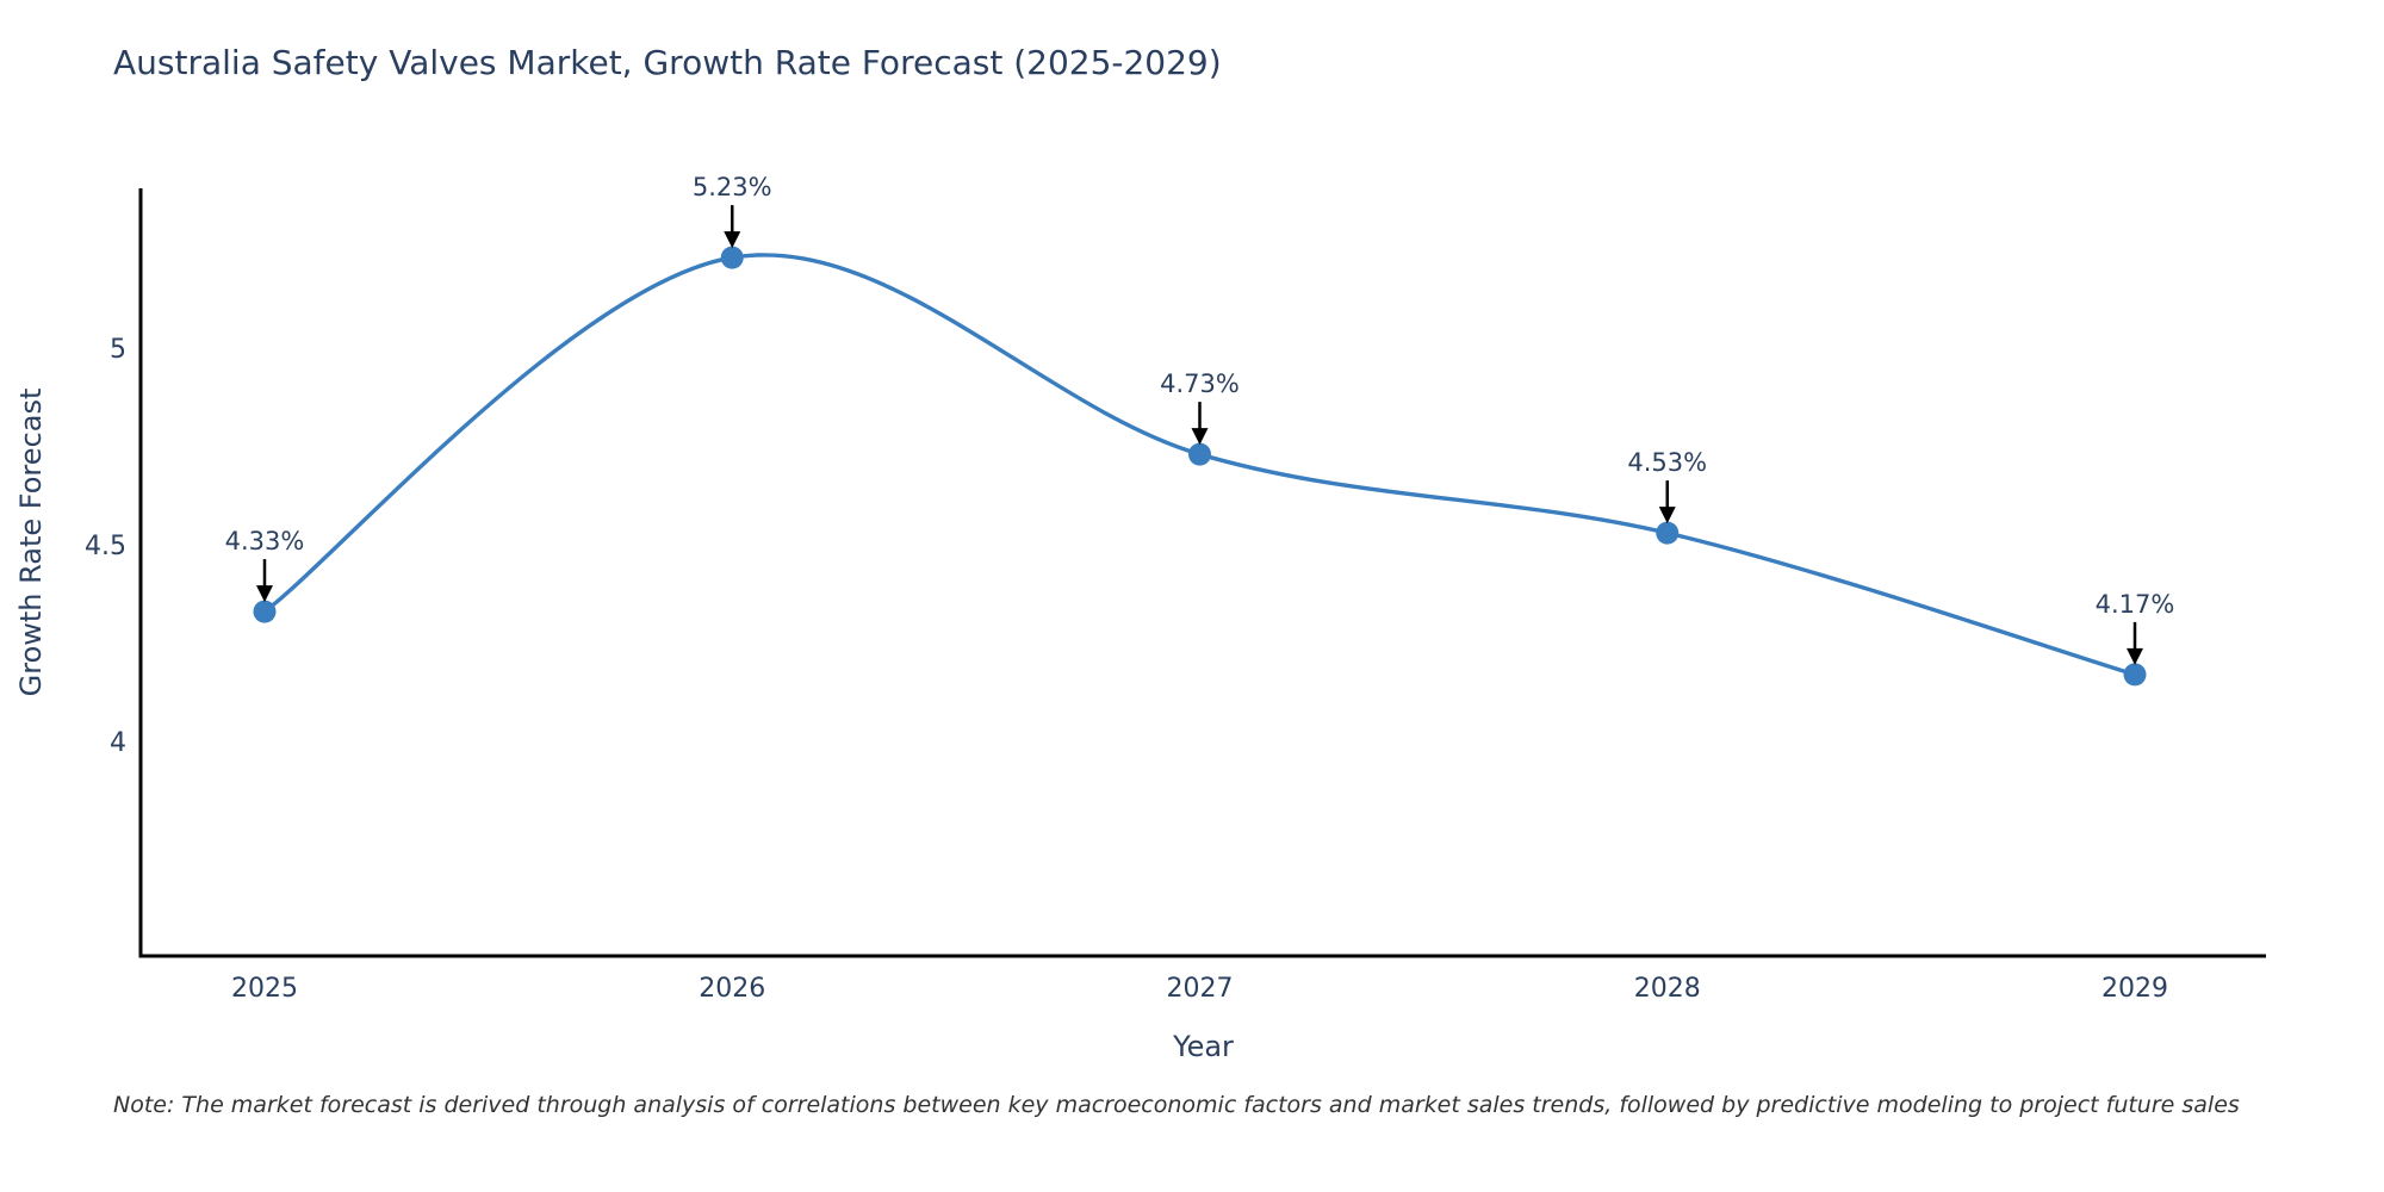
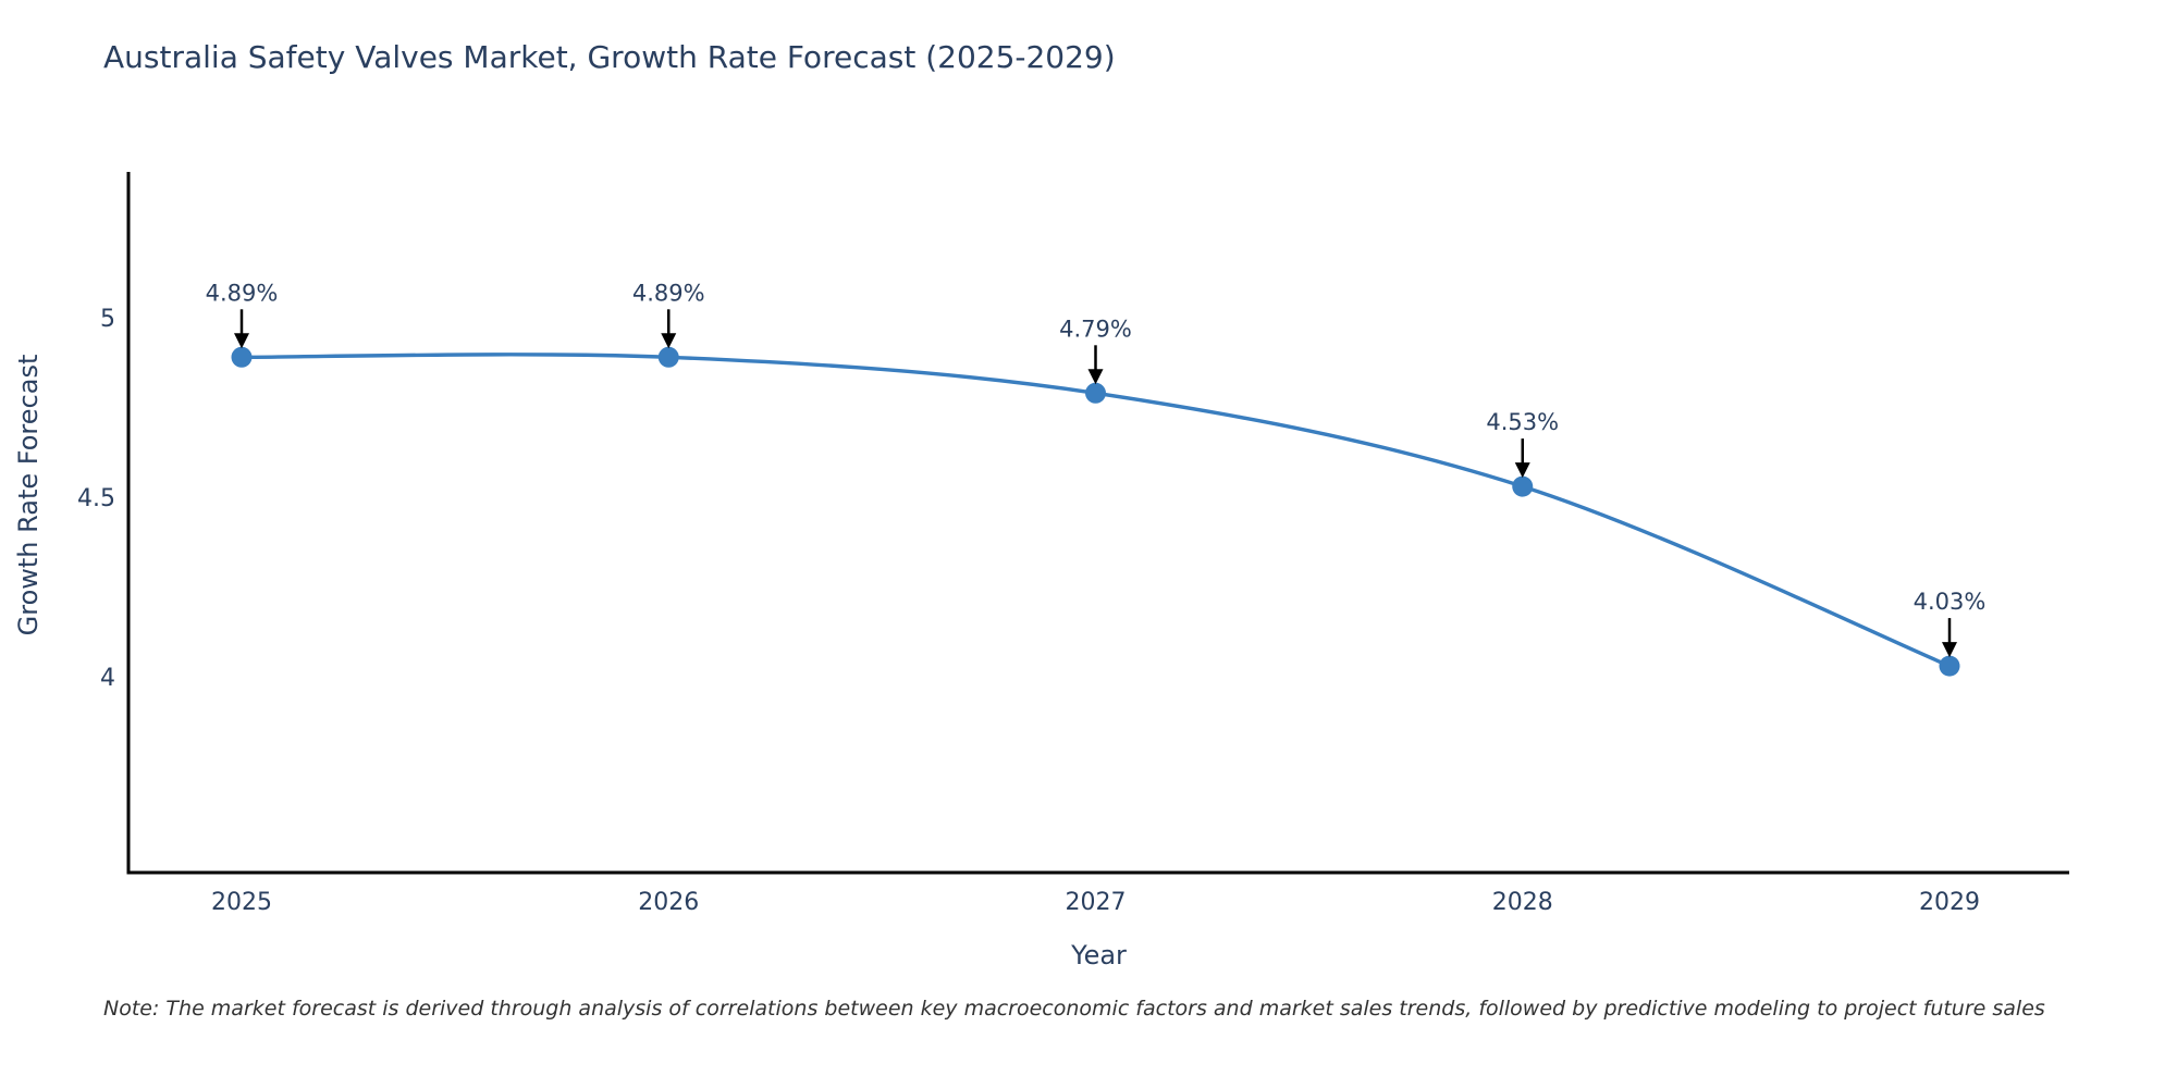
2025: 4.33% -> 4.89%
2026: 5.23% -> 4.89%
2027: 4.73% -> 4.79%
2029: 4.17% -> 4.03%
